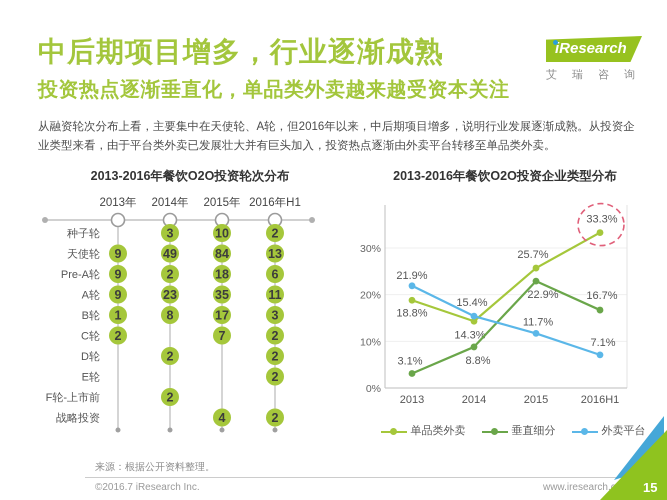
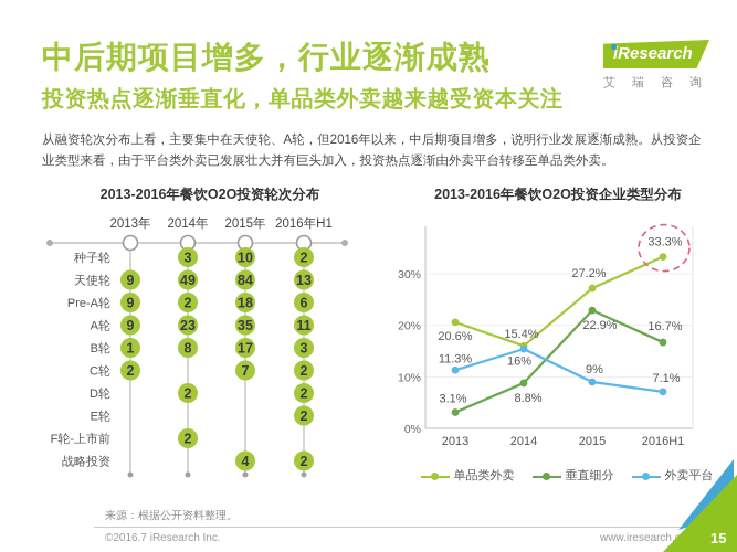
2013-2016年餐饮O2O投资企业类型分布/单品类外卖/2013: 18.8% -> 20.6%
2013-2016年餐饮O2O投资企业类型分布/外卖平台/2013: 21.9% -> 11.3%
2013-2016年餐饮O2O投资企业类型分布/单品类外卖/2014: 14.3% -> 16%
2013-2016年餐饮O2O投资企业类型分布/单品类外卖/2015: 25.7% -> 27.2%
2013-2016年餐饮O2O投资企业类型分布/外卖平台/2015: 11.7% -> 9%
